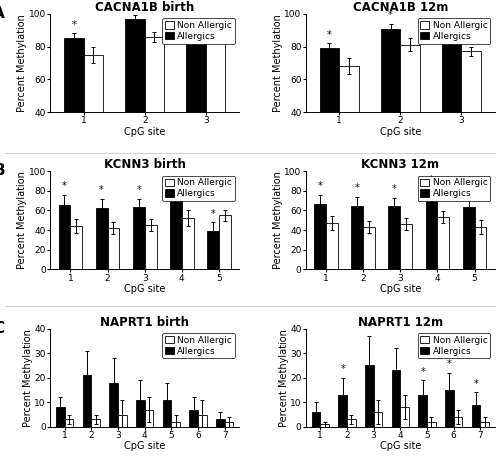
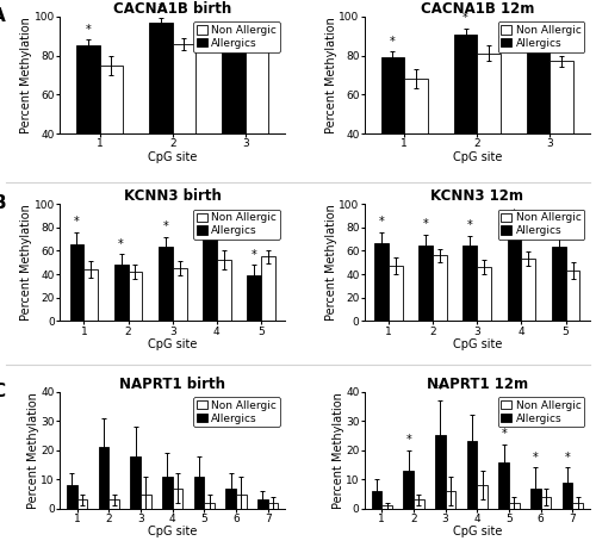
KCNN3 birth/Allergics/2: 63 -> 48
KCNN3 12m/Non Allergic/2: 43 -> 56
NAPRT1 12m/Allergics/5: 13 -> 16
NAPRT1 12m/Allergics/6: 15 -> 7
